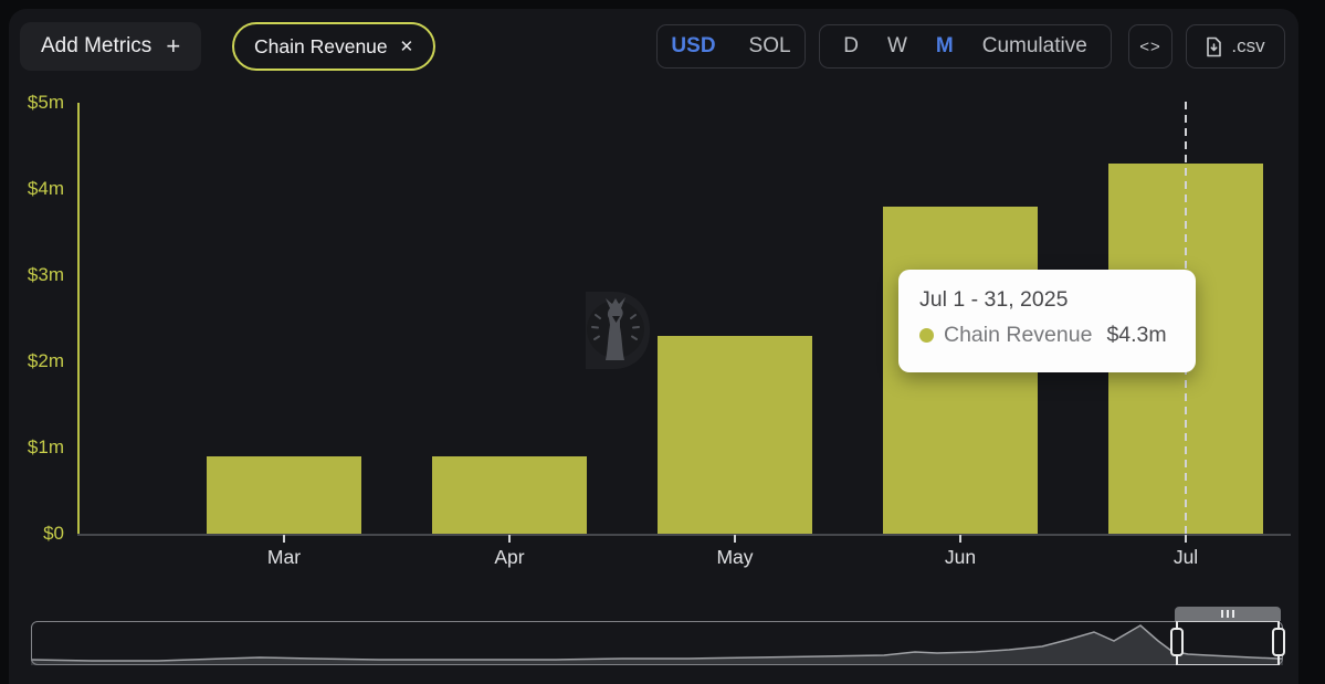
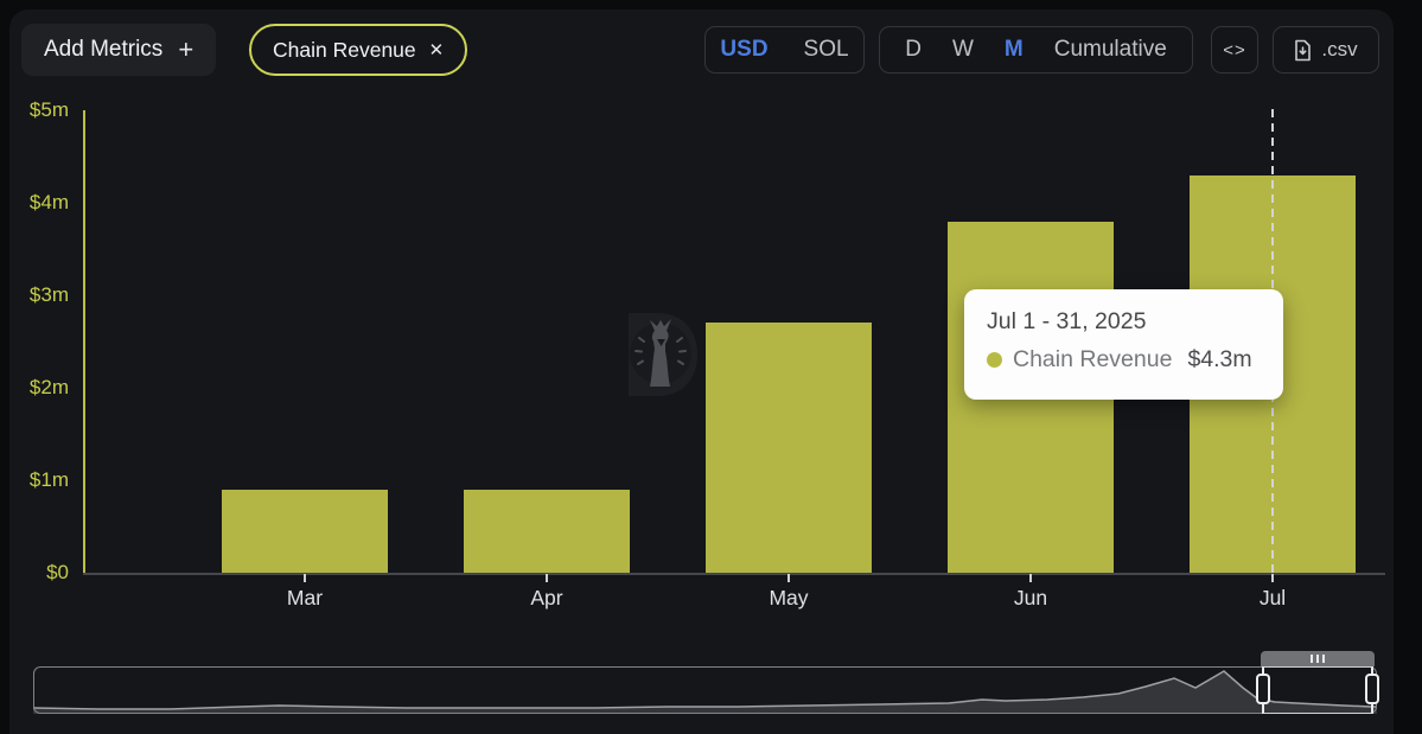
May: $2.3m -> $2.7m
